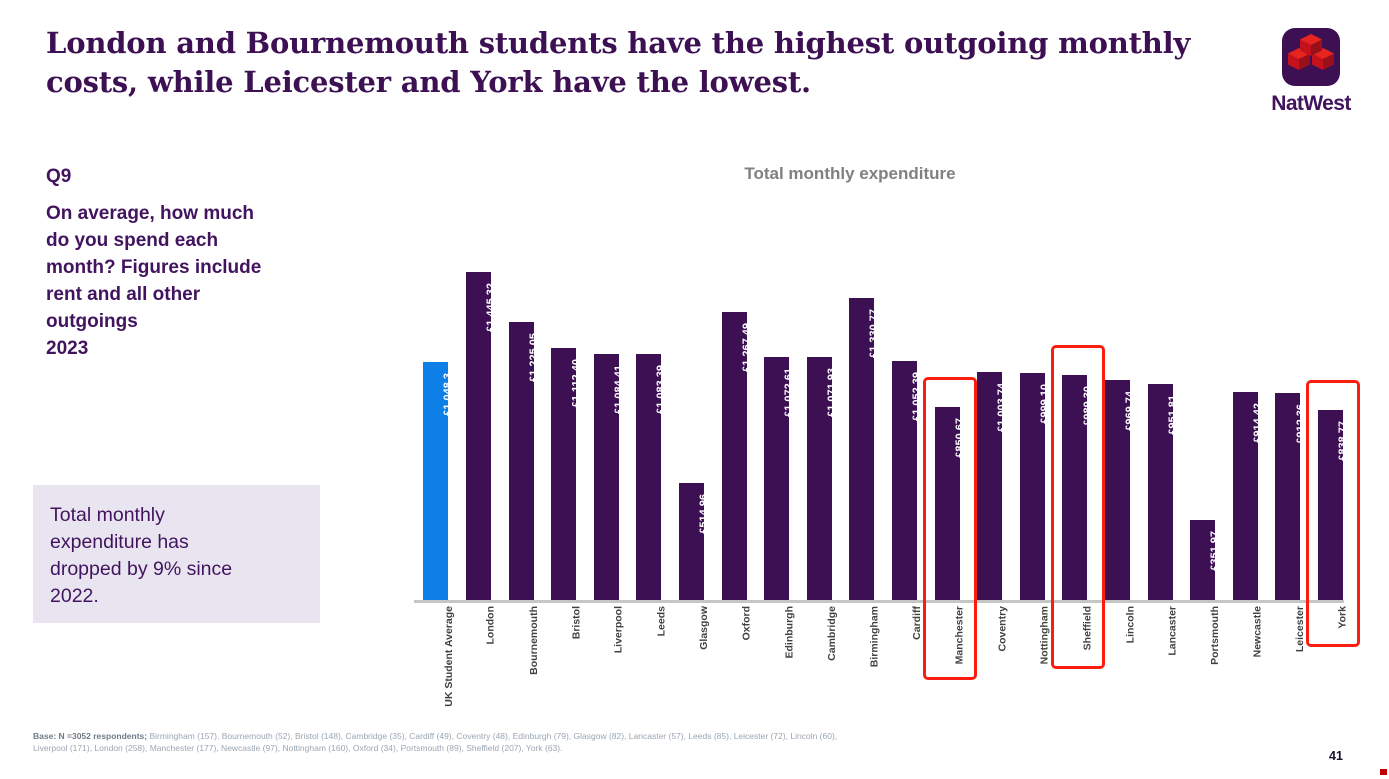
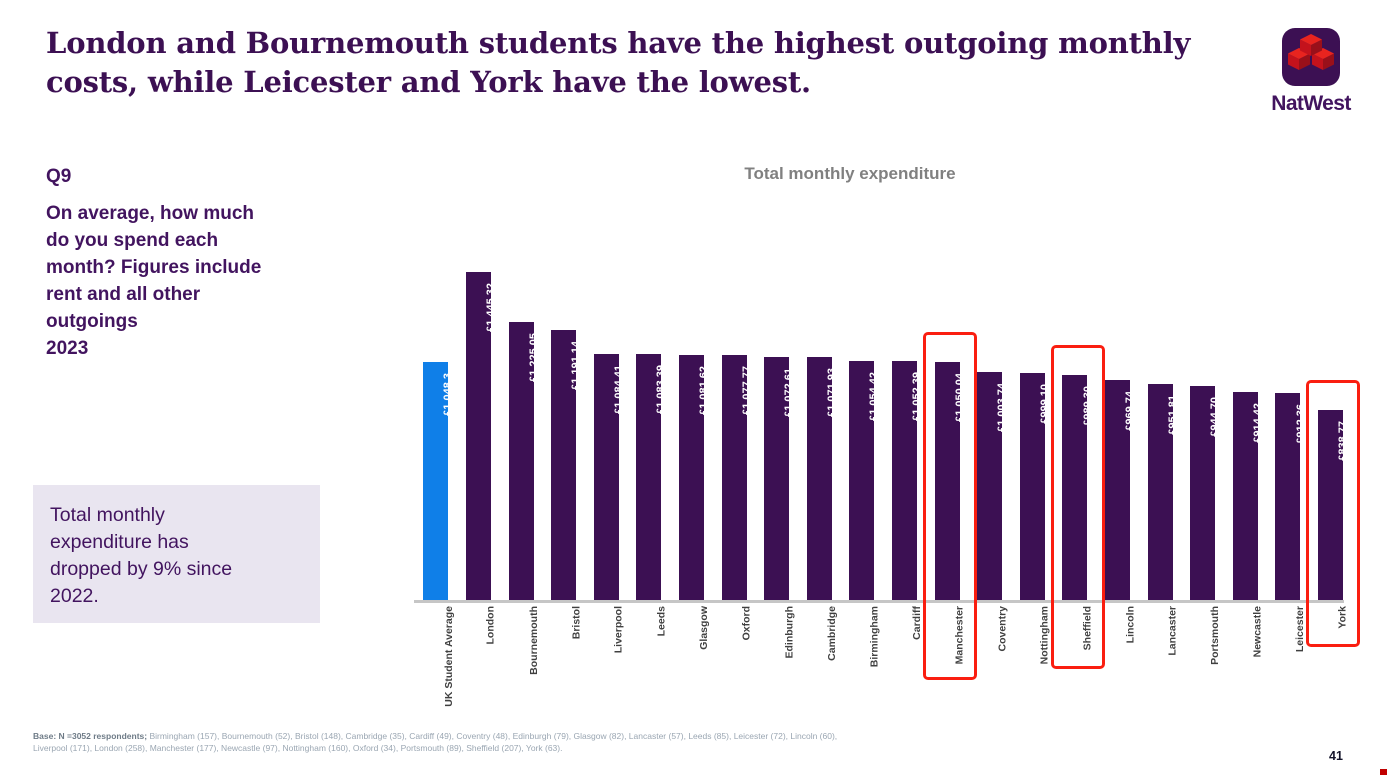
Bristol: £1,112.40 -> £1,191.14
Glasgow: £514.96 -> £1,081.62
Oxford: £1,267.49 -> £1,077.77
Birmingham: £1,330.77 -> £1,054.42
Manchester: £850.67 -> £1,050.04
Portsmouth: £351.97 -> £944.70
